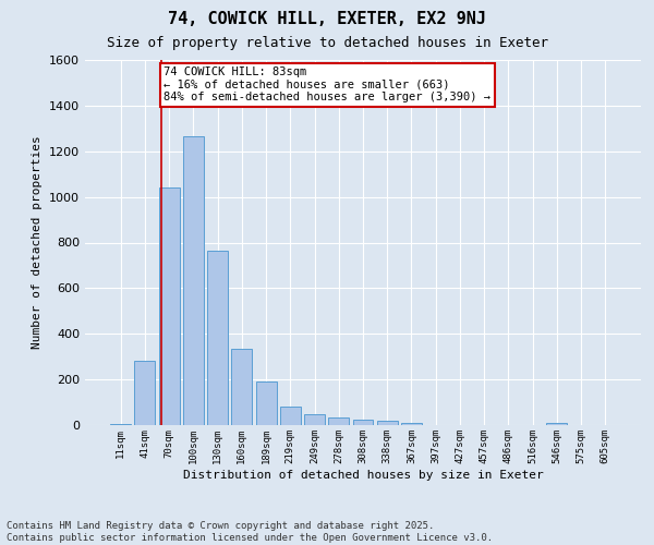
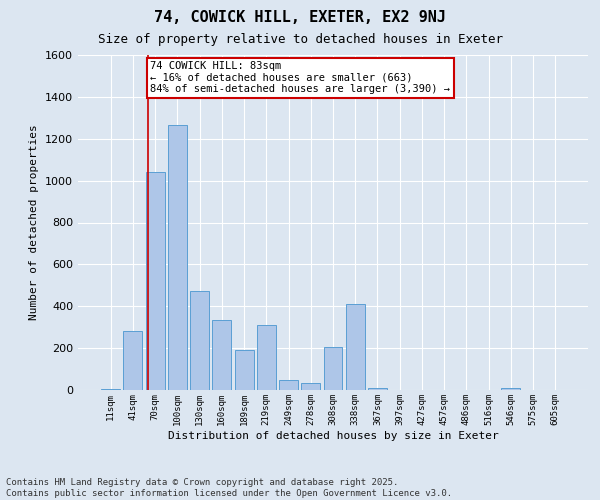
130sqm: 765 -> 475
219sqm: 80 -> 310
308sqm: 25 -> 205
338sqm: 20 -> 410
